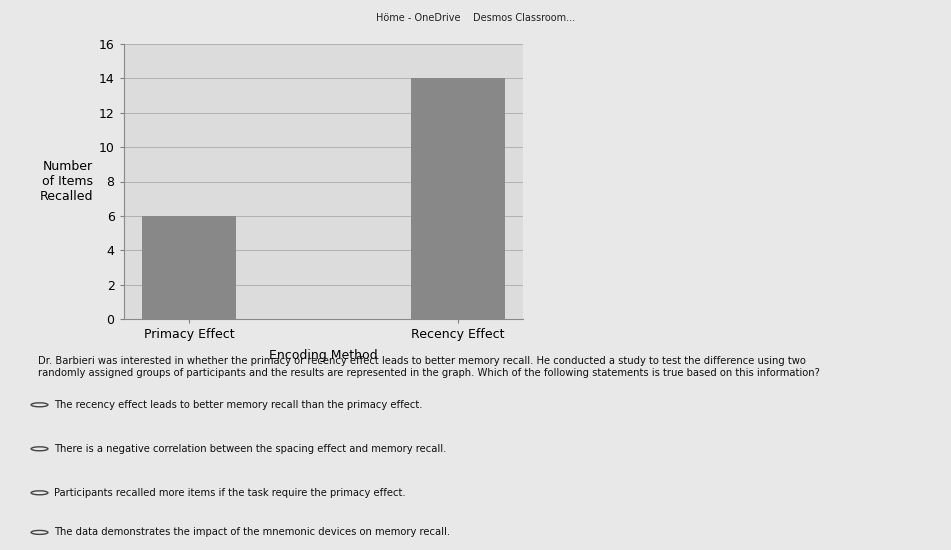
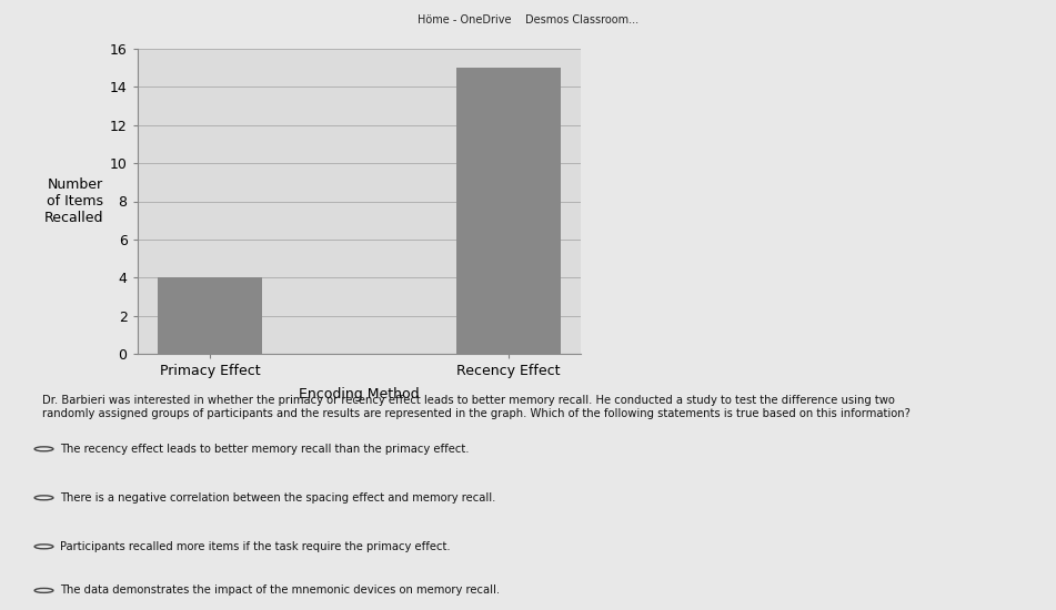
Primacy Effect: 6 -> 4
Recency Effect: 14 -> 15
